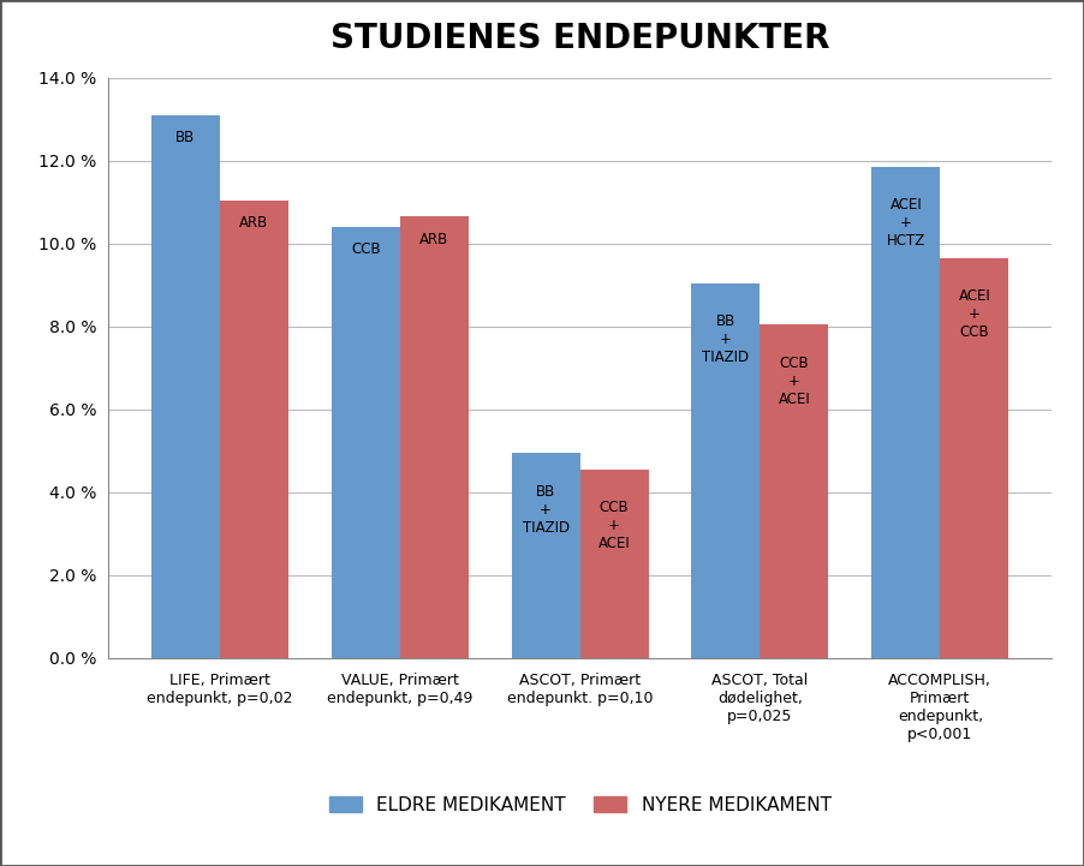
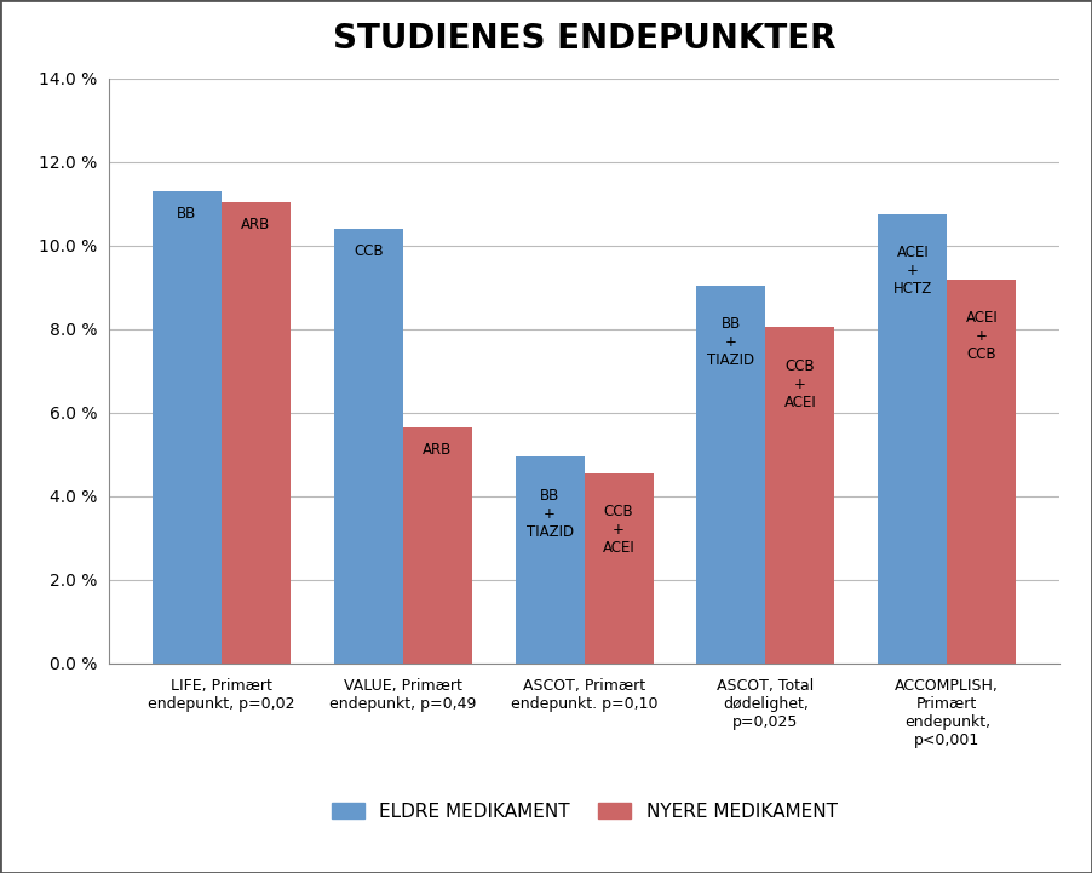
ELDRE MEDIKAMENT/LIFE, Primært endepunkt, p=0,02: 13.10 % -> 11.30 %
NYERE MEDIKAMENT/VALUE, Primært endepunkt, p=0,49: 10.65 % -> 5.65 %
ELDRE MEDIKAMENT/ACCOMPLISH, Primært endepunkt, p<0,001: 11.85 % -> 10.75 %
NYERE MEDIKAMENT/ACCOMPLISH, Primært endepunkt, p<0,001: 9.65 % -> 9.20 %
